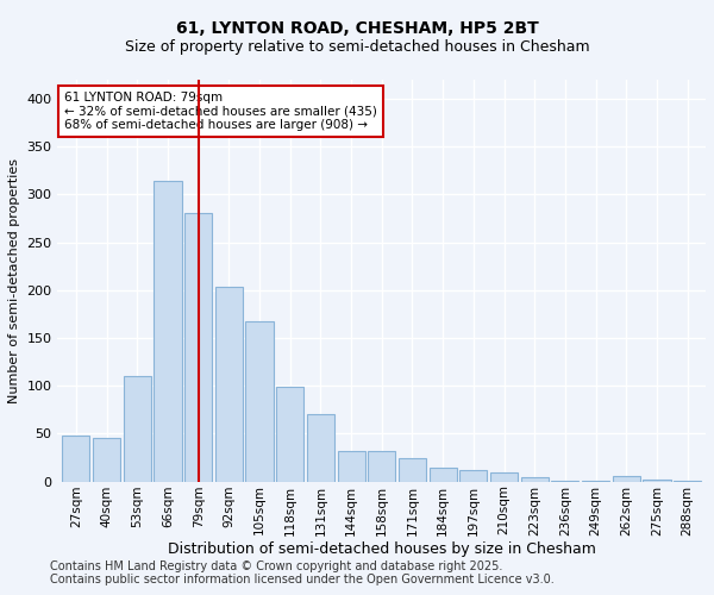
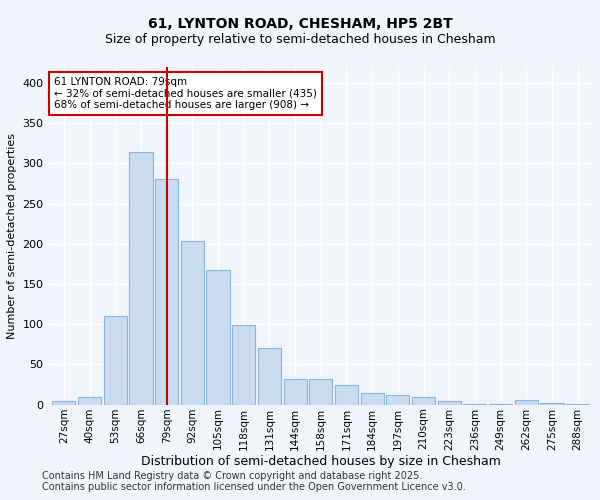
27sqm: 48 -> 5
40sqm: 46 -> 10
